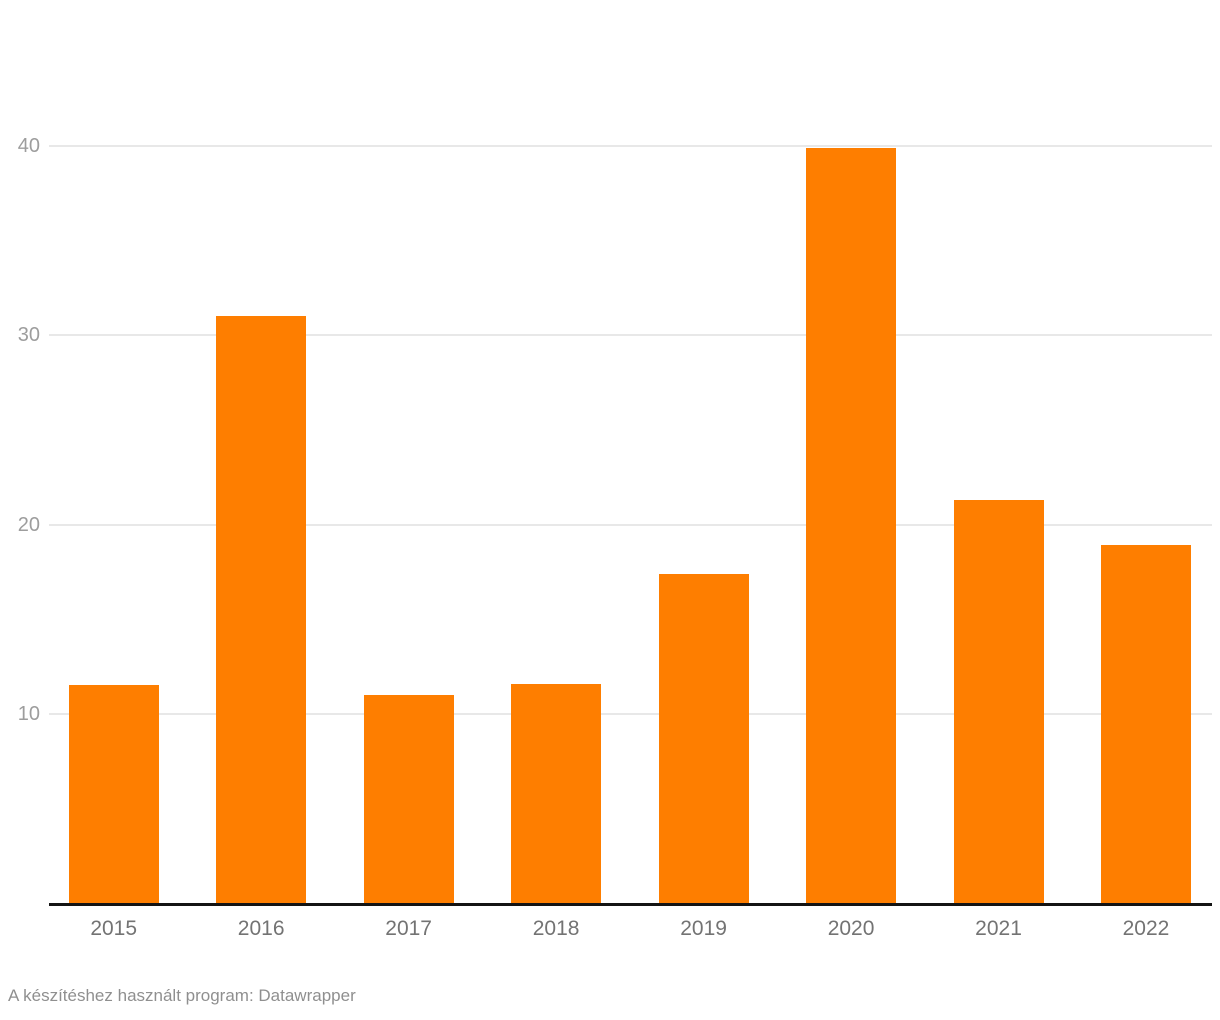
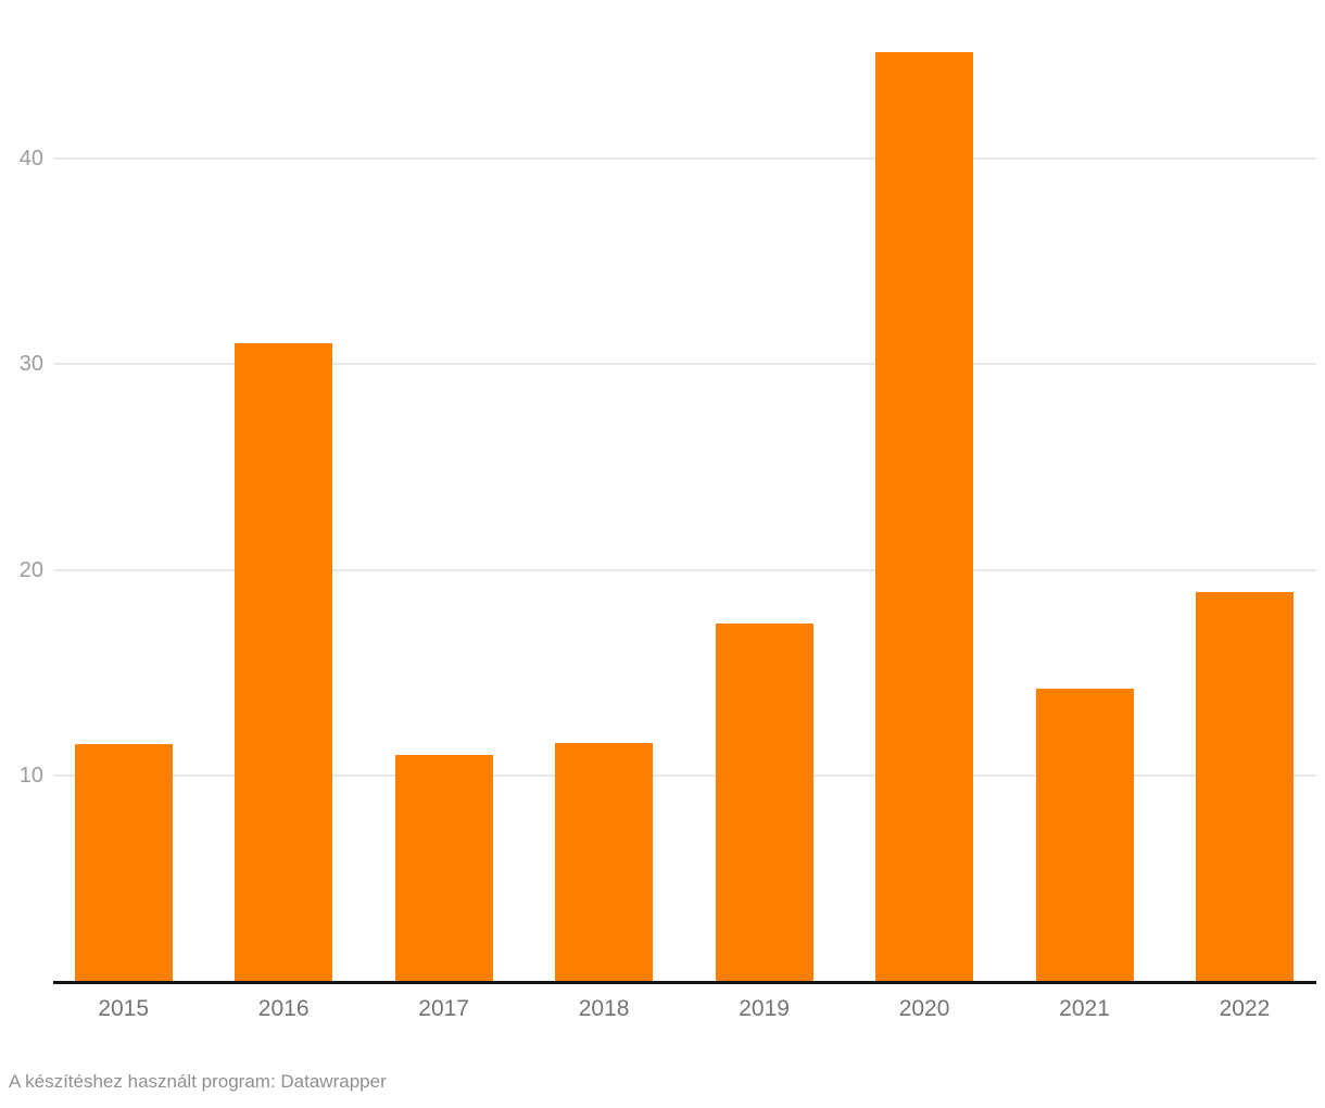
2020: 39.9 -> 45.2
2021: 21.3 -> 14.2
